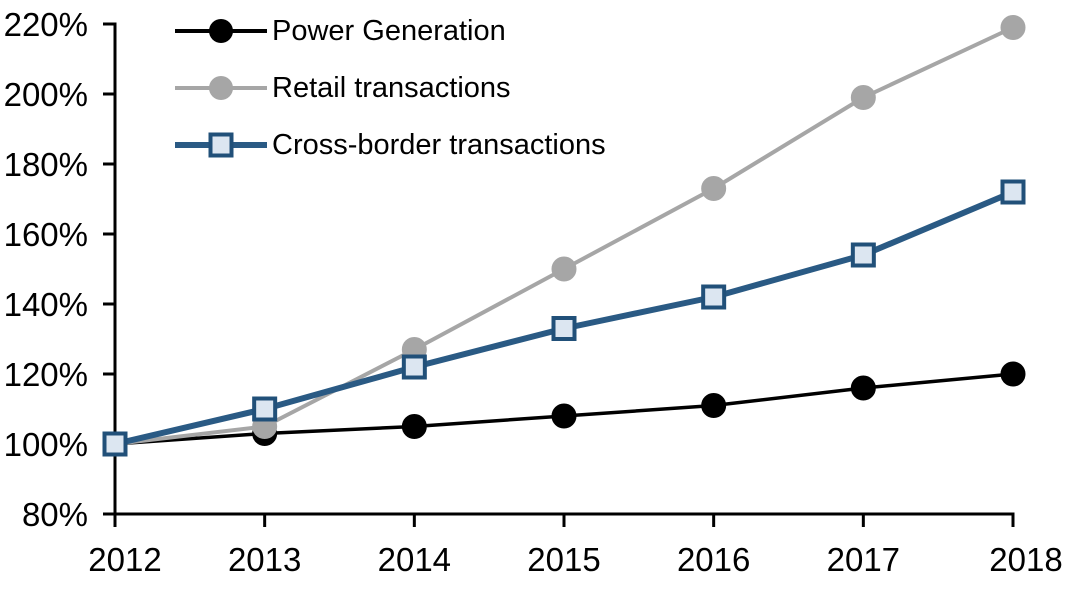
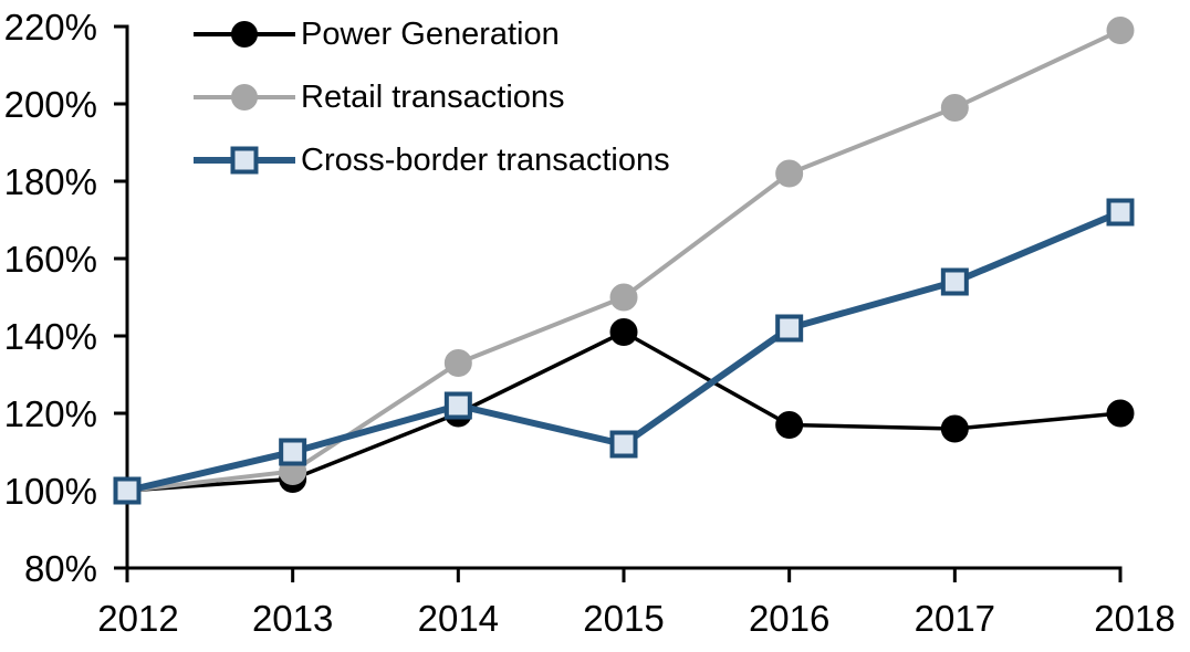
Power Generation/2014: 105% -> 120%
Retail transactions/2014: 127% -> 133%
Power Generation/2015: 108% -> 141%
Cross-border transactions/2015: 133% -> 112%
Power Generation/2016: 111% -> 117%
Retail transactions/2016: 173% -> 182%
